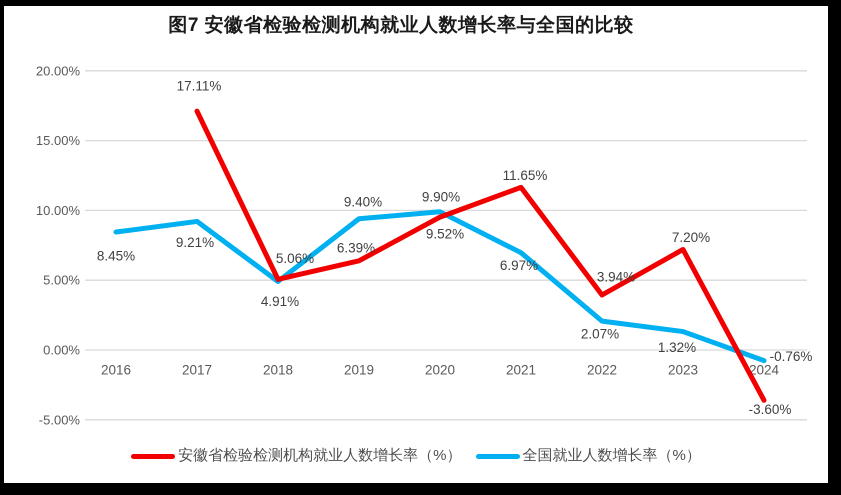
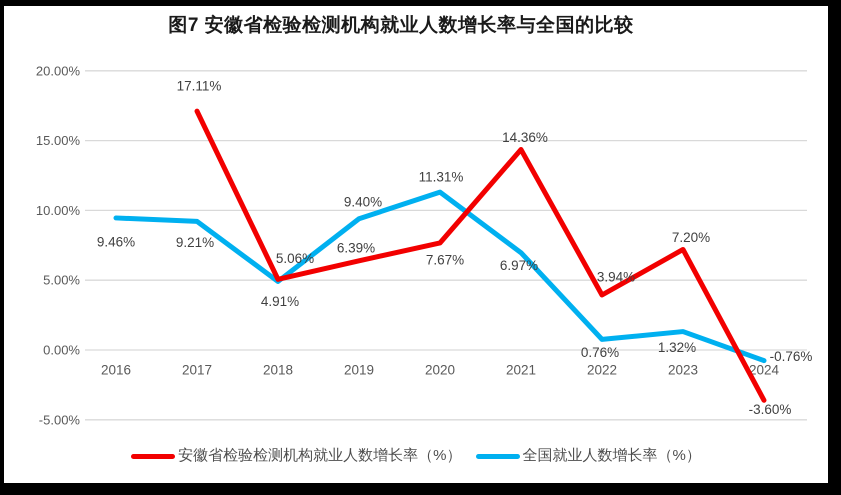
全国就业人数增长率（%）/2016: 8.45% -> 9.46%
安徽省检验检测机构就业人数增长率（%）/2020: 9.52% -> 7.67%
全国就业人数增长率（%）/2020: 9.90% -> 11.31%
安徽省检验检测机构就业人数增长率（%）/2021: 11.65% -> 14.36%
全国就业人数增长率（%）/2022: 2.07% -> 0.76%
